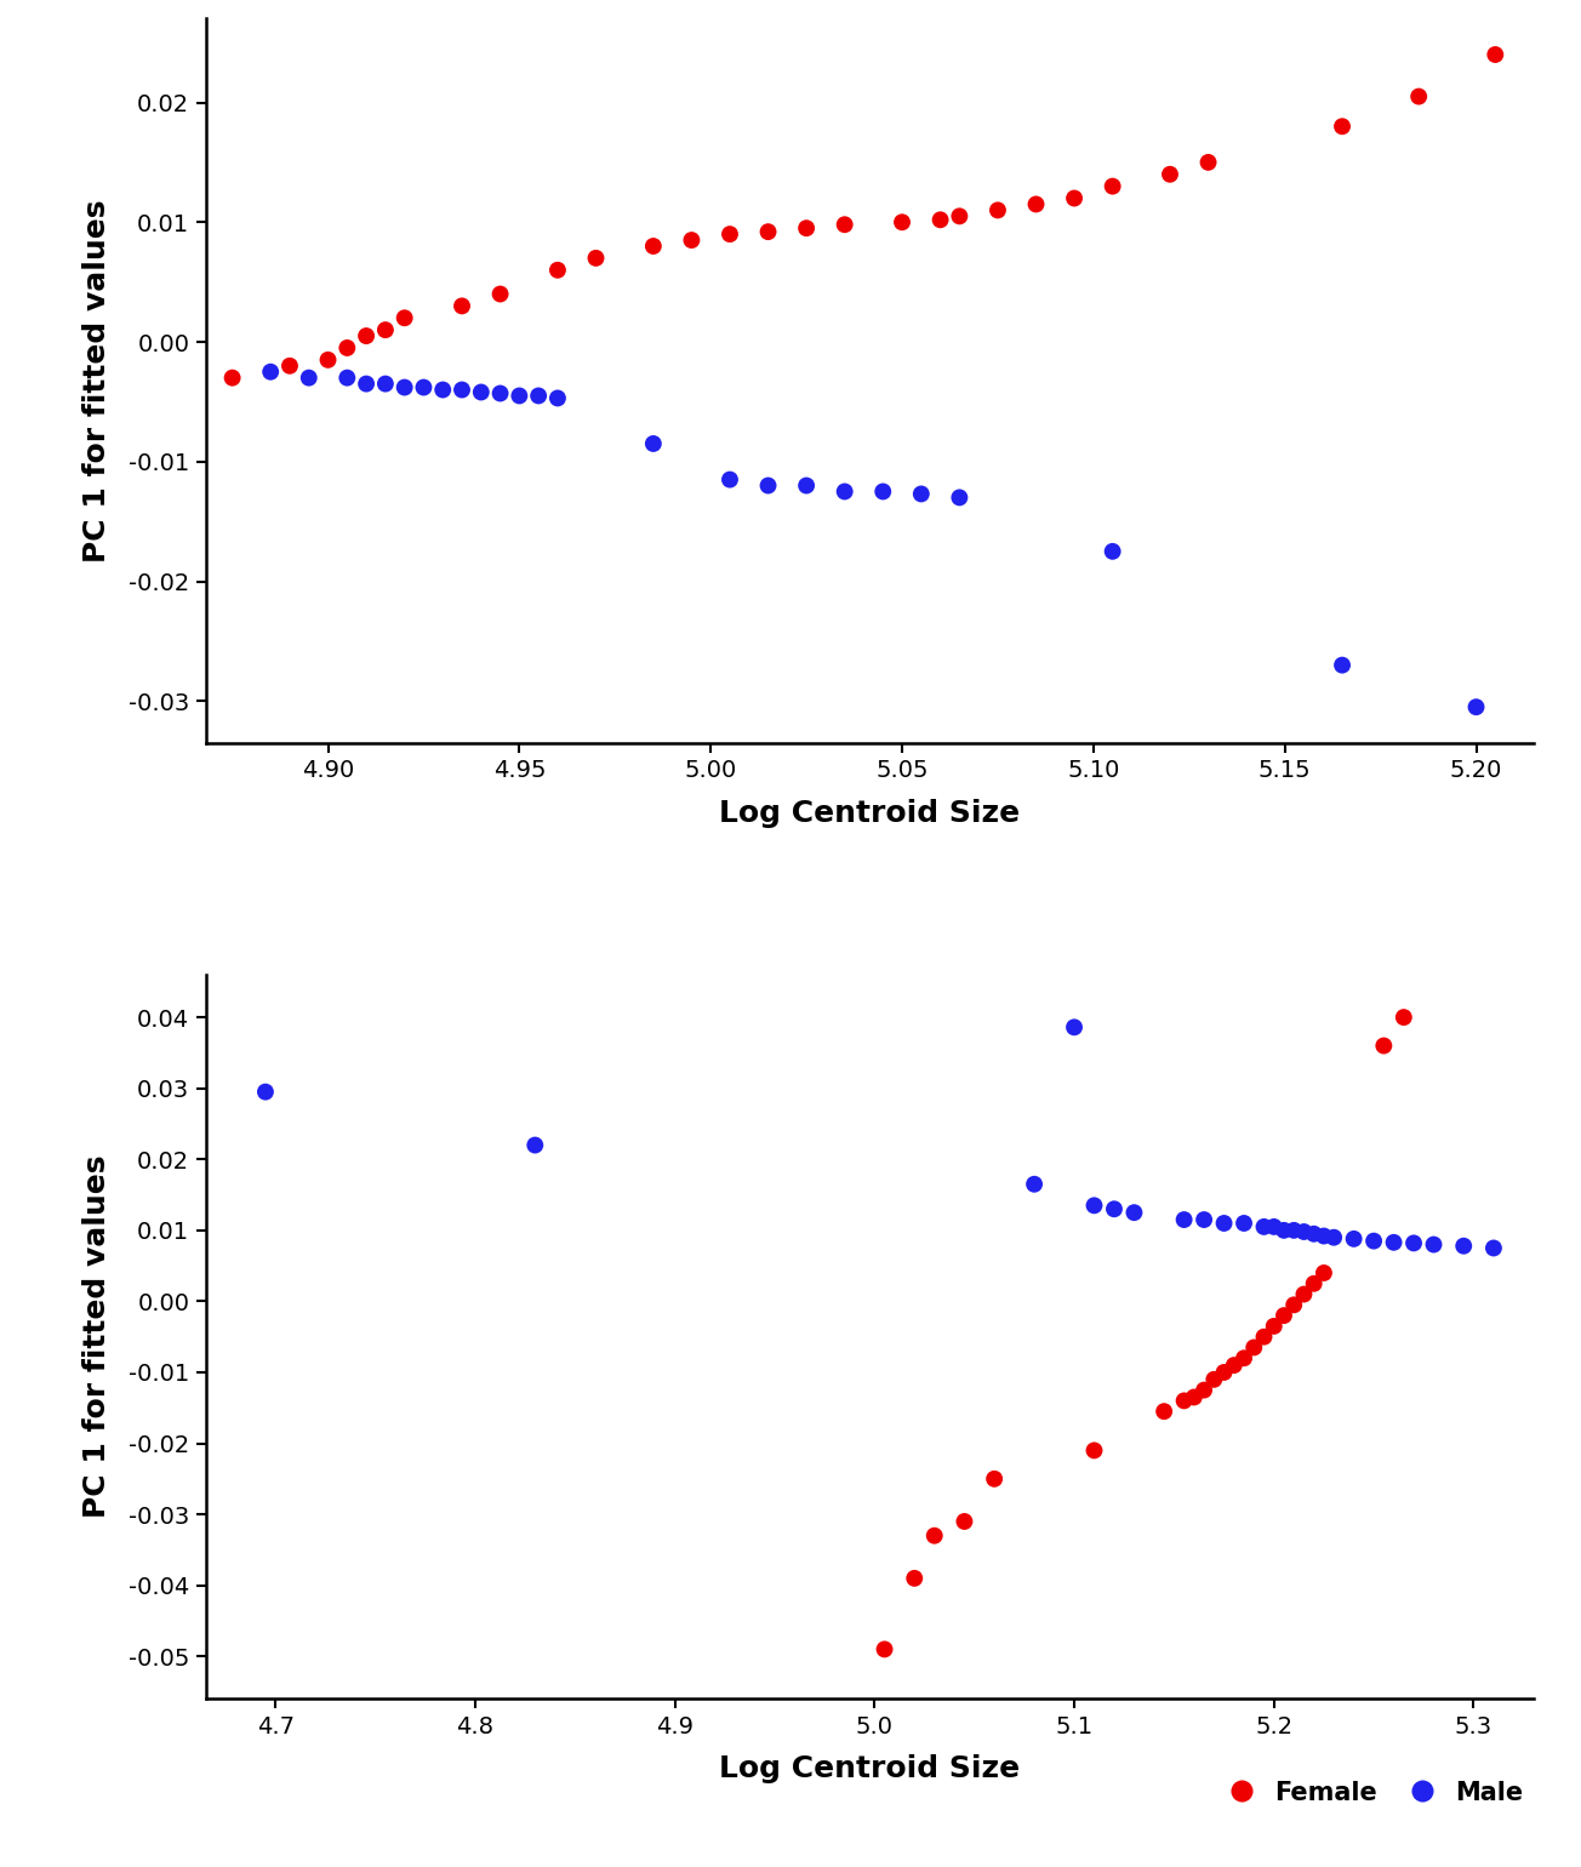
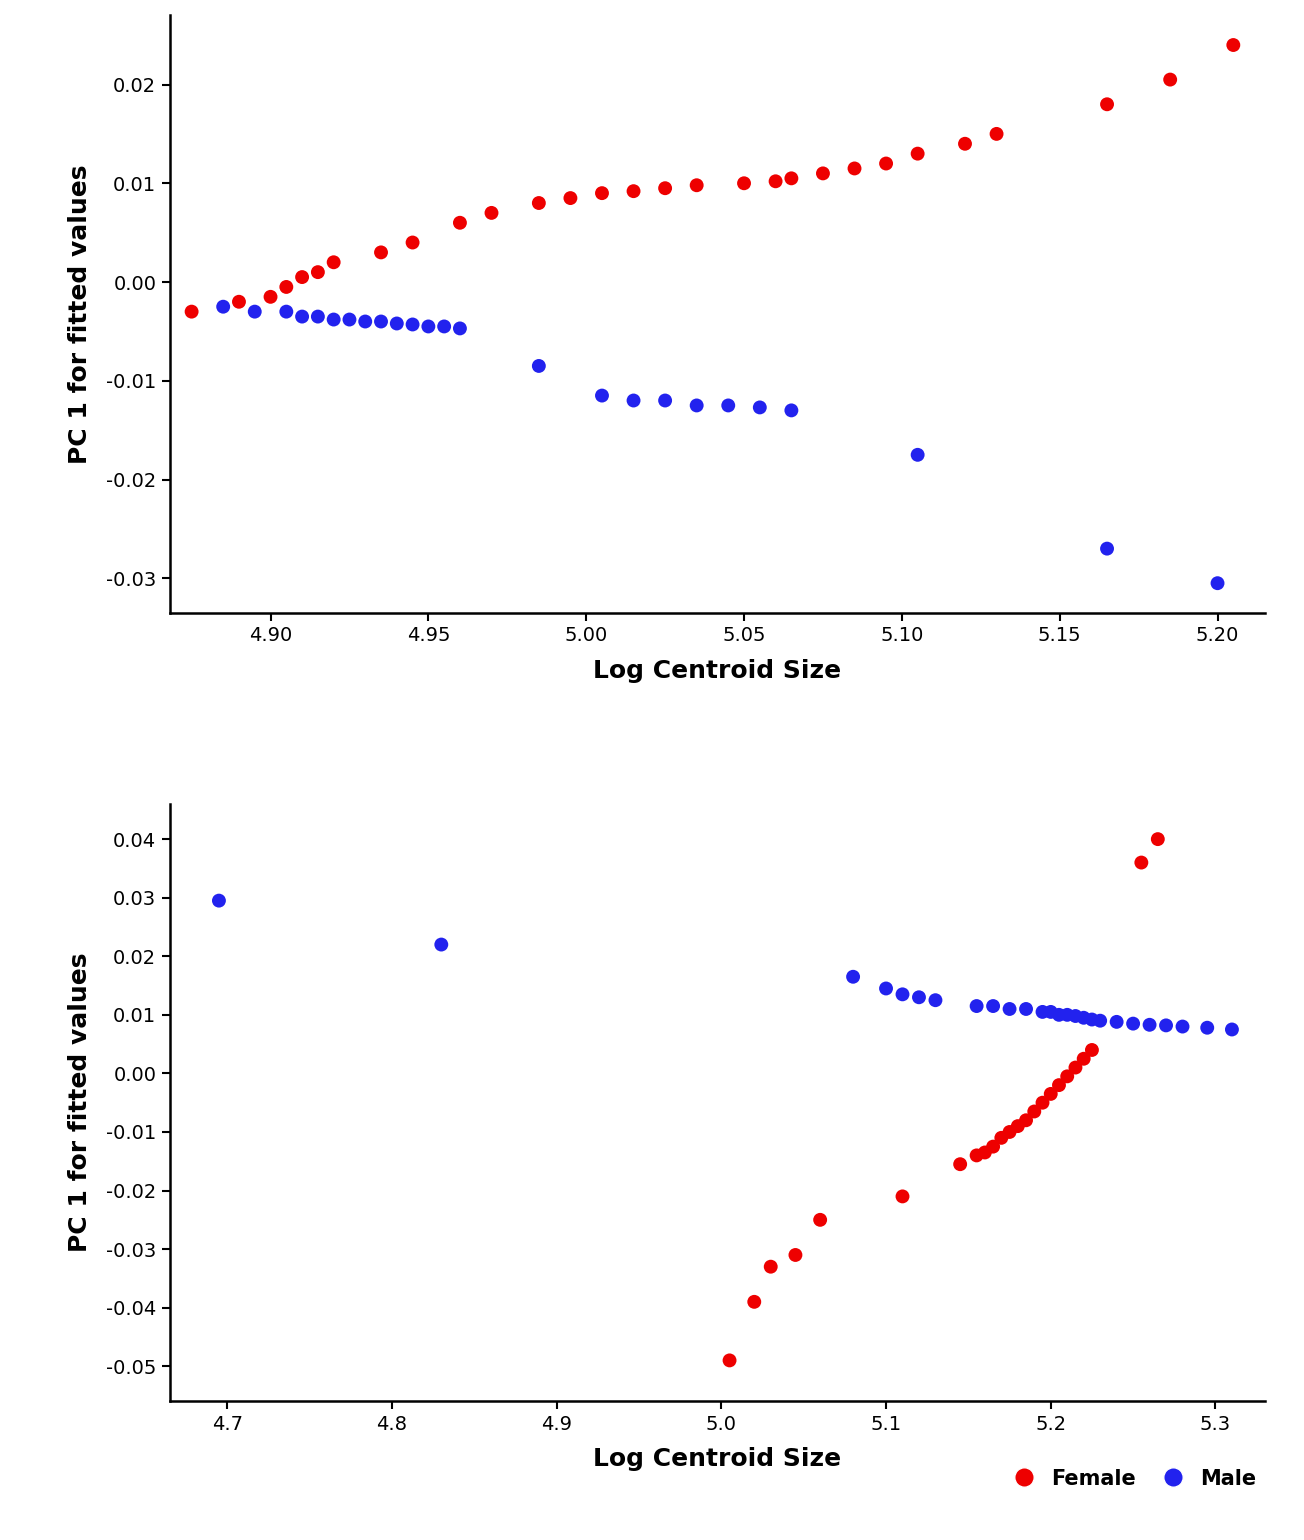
Male/5.1: 0.0386 -> 0.0145
